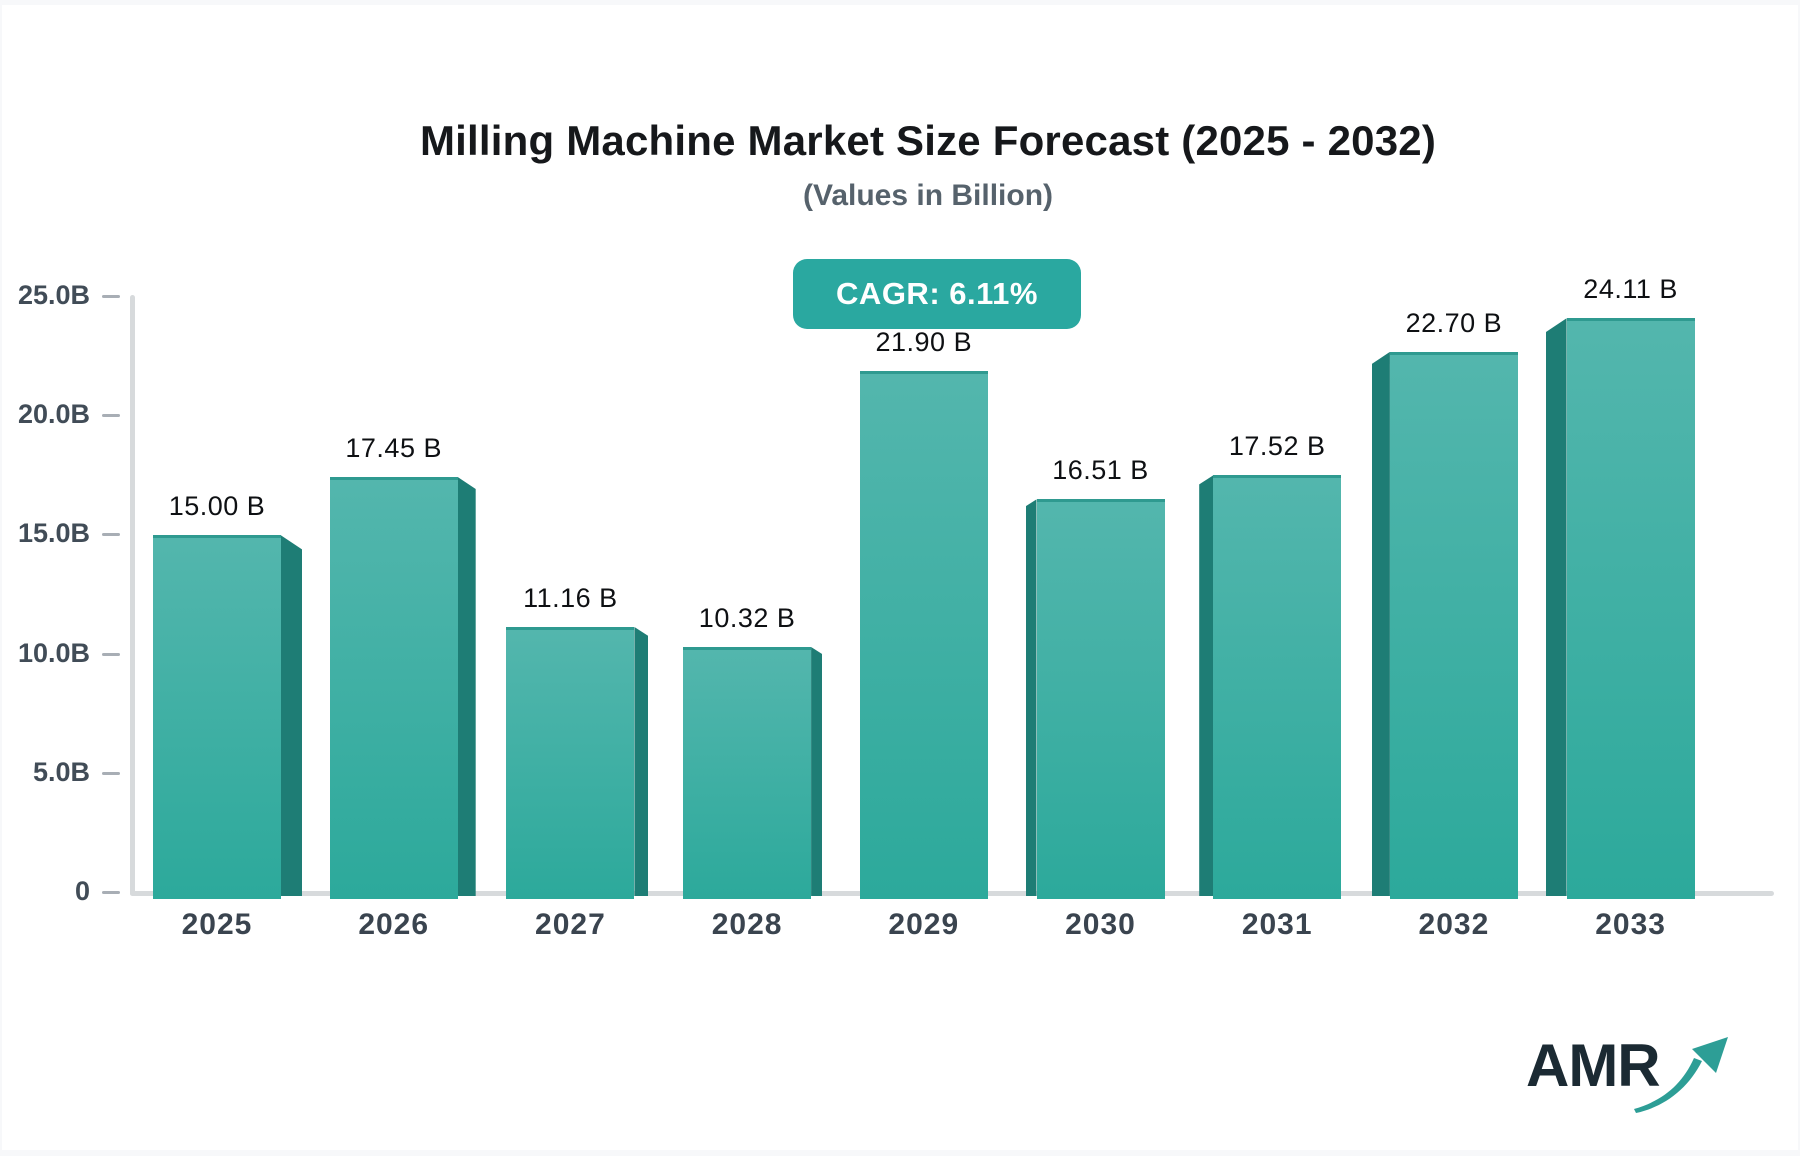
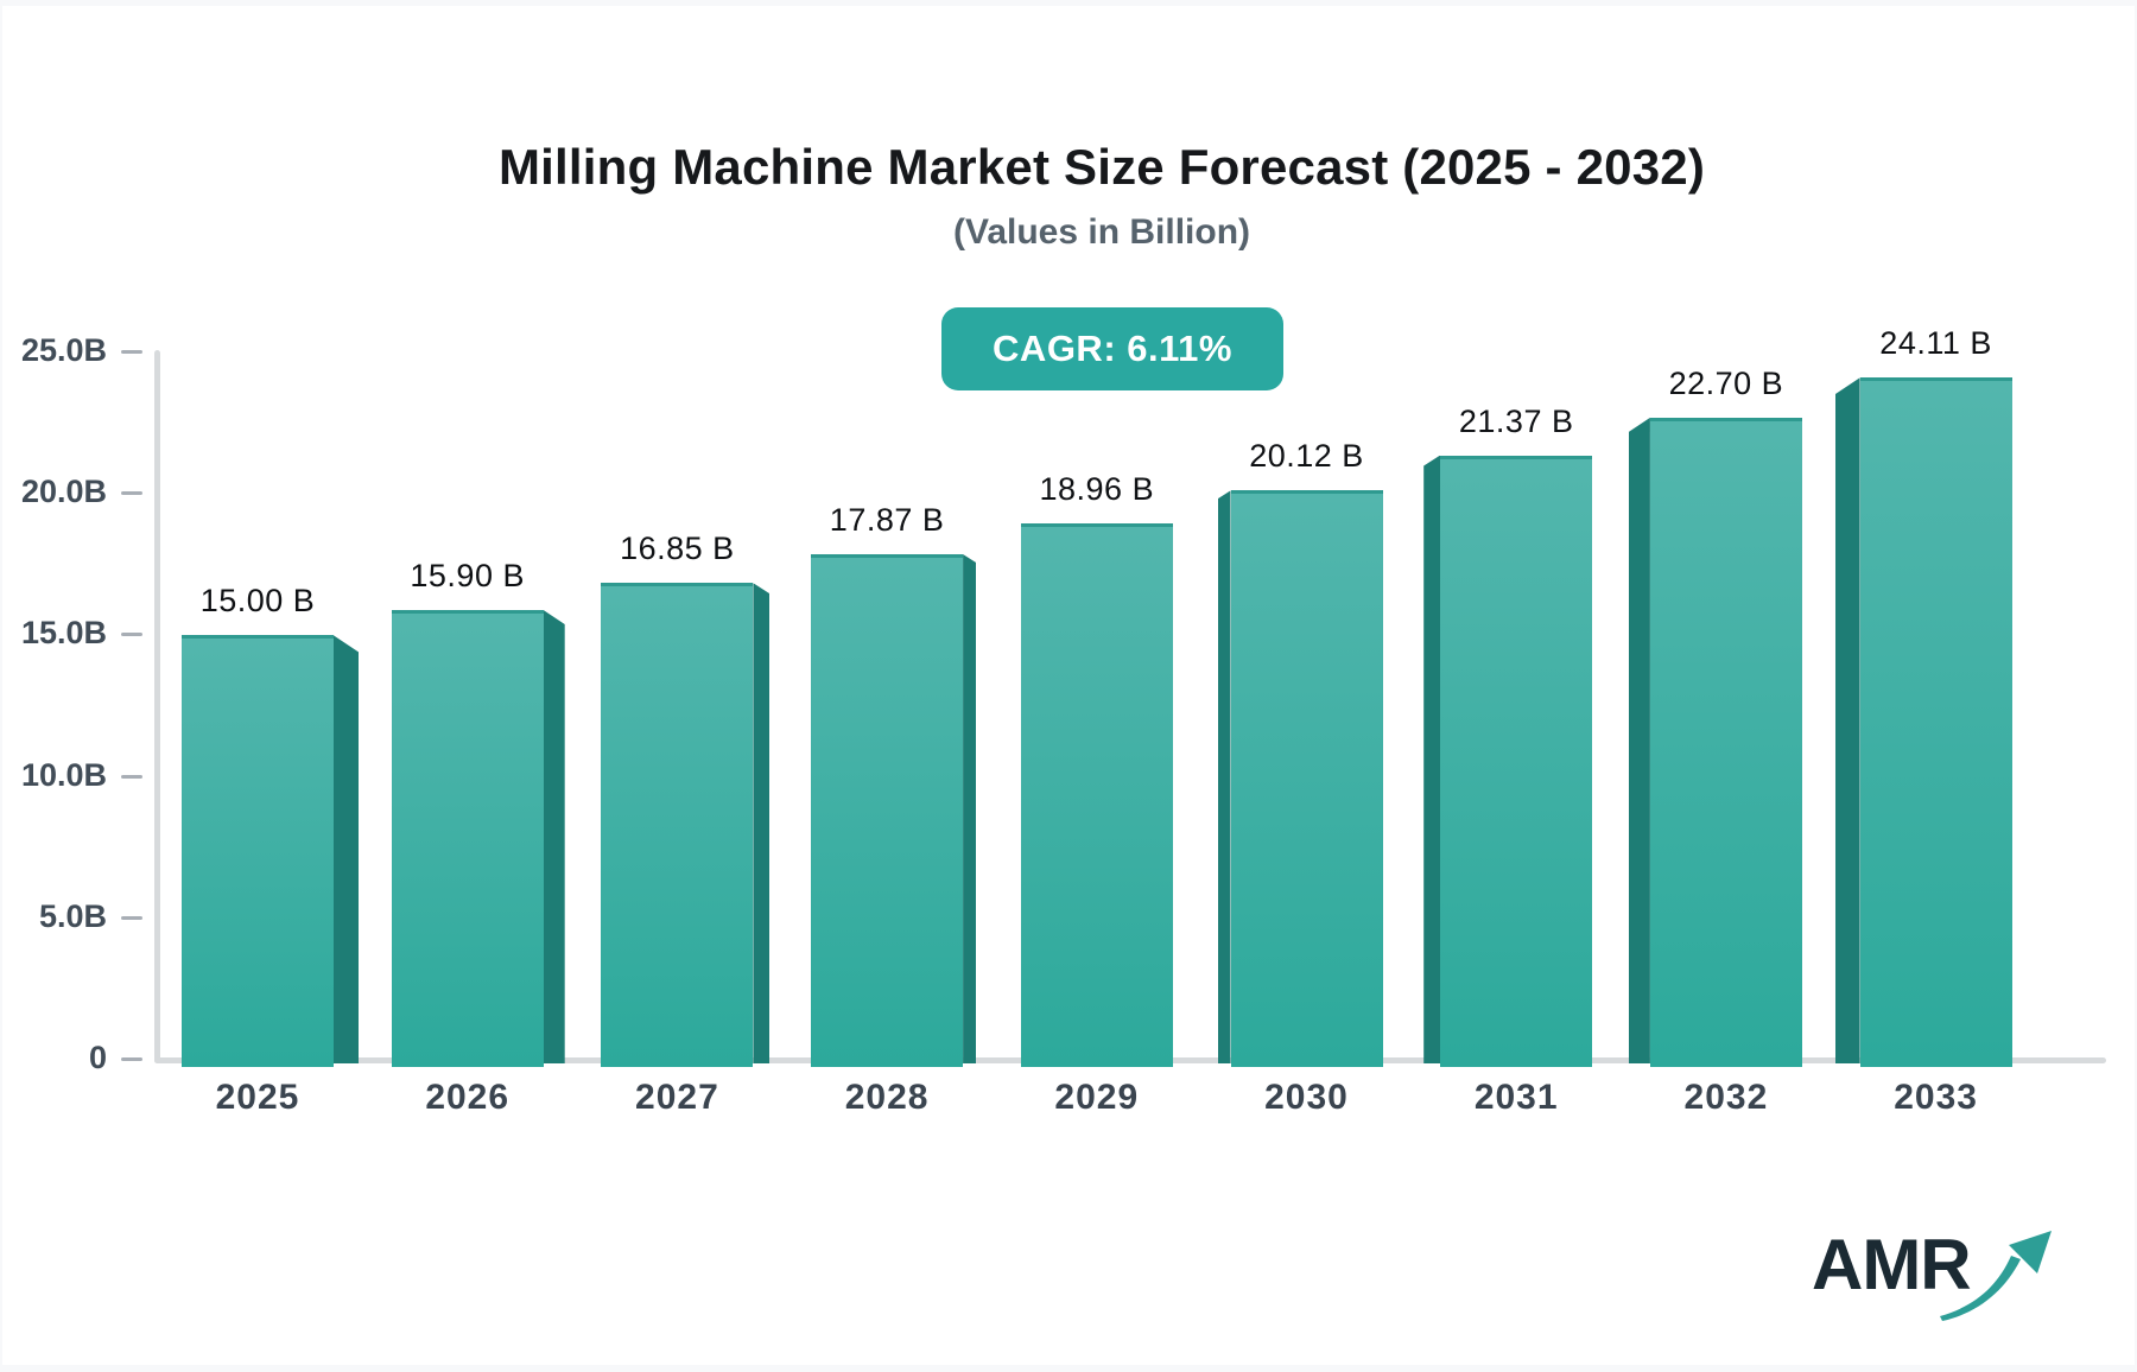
2026: 17.45 -> 15.90
2027: 11.16 -> 16.85
2028: 10.32 -> 17.87
2029: 21.90 -> 18.96
2030: 16.51 -> 20.12
2031: 17.52 -> 21.37
